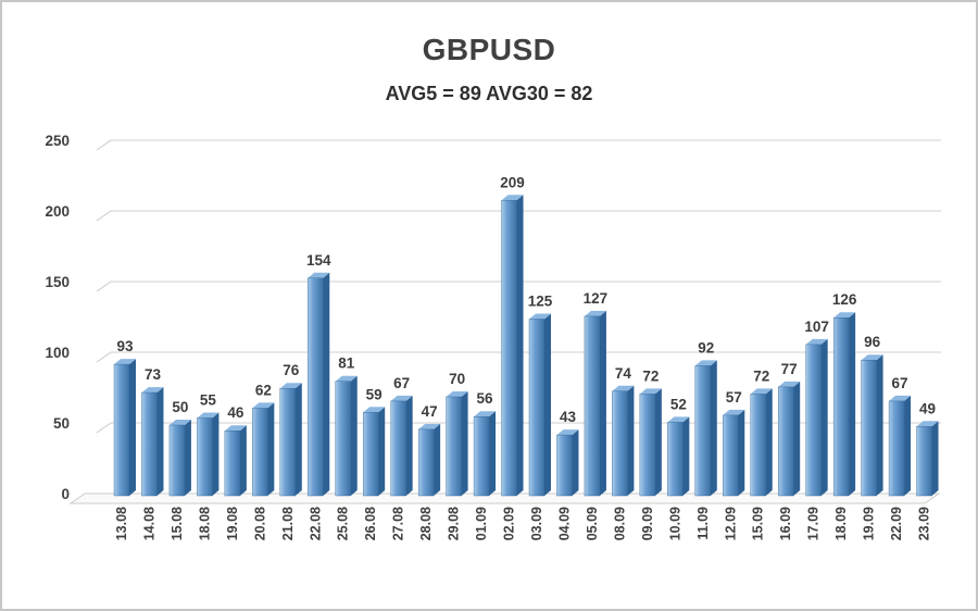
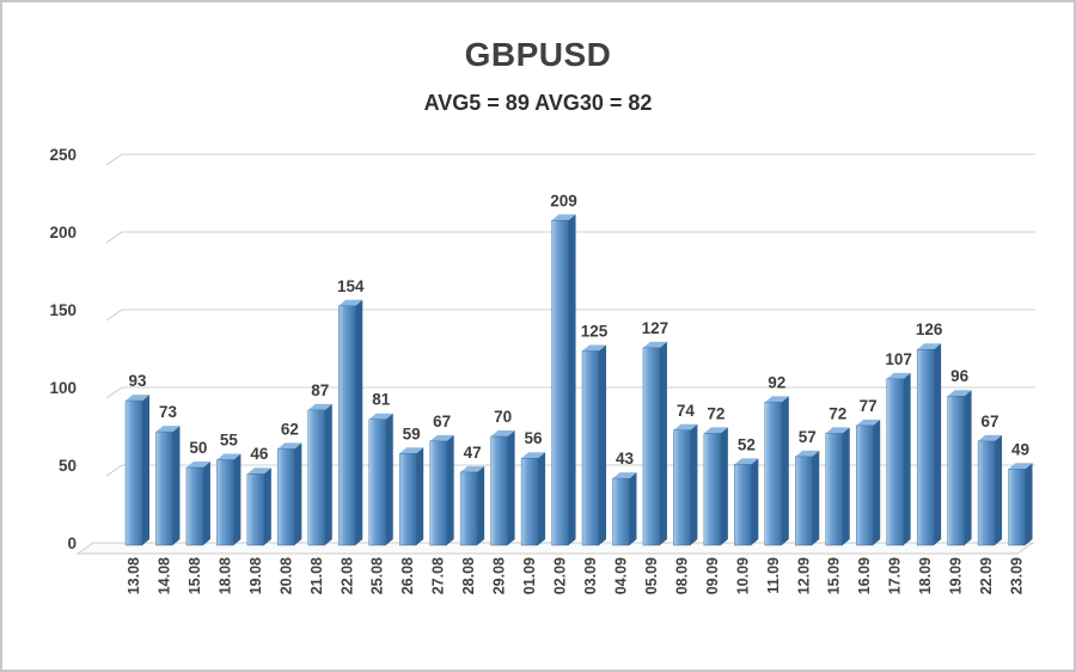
21.08: 76 -> 87
